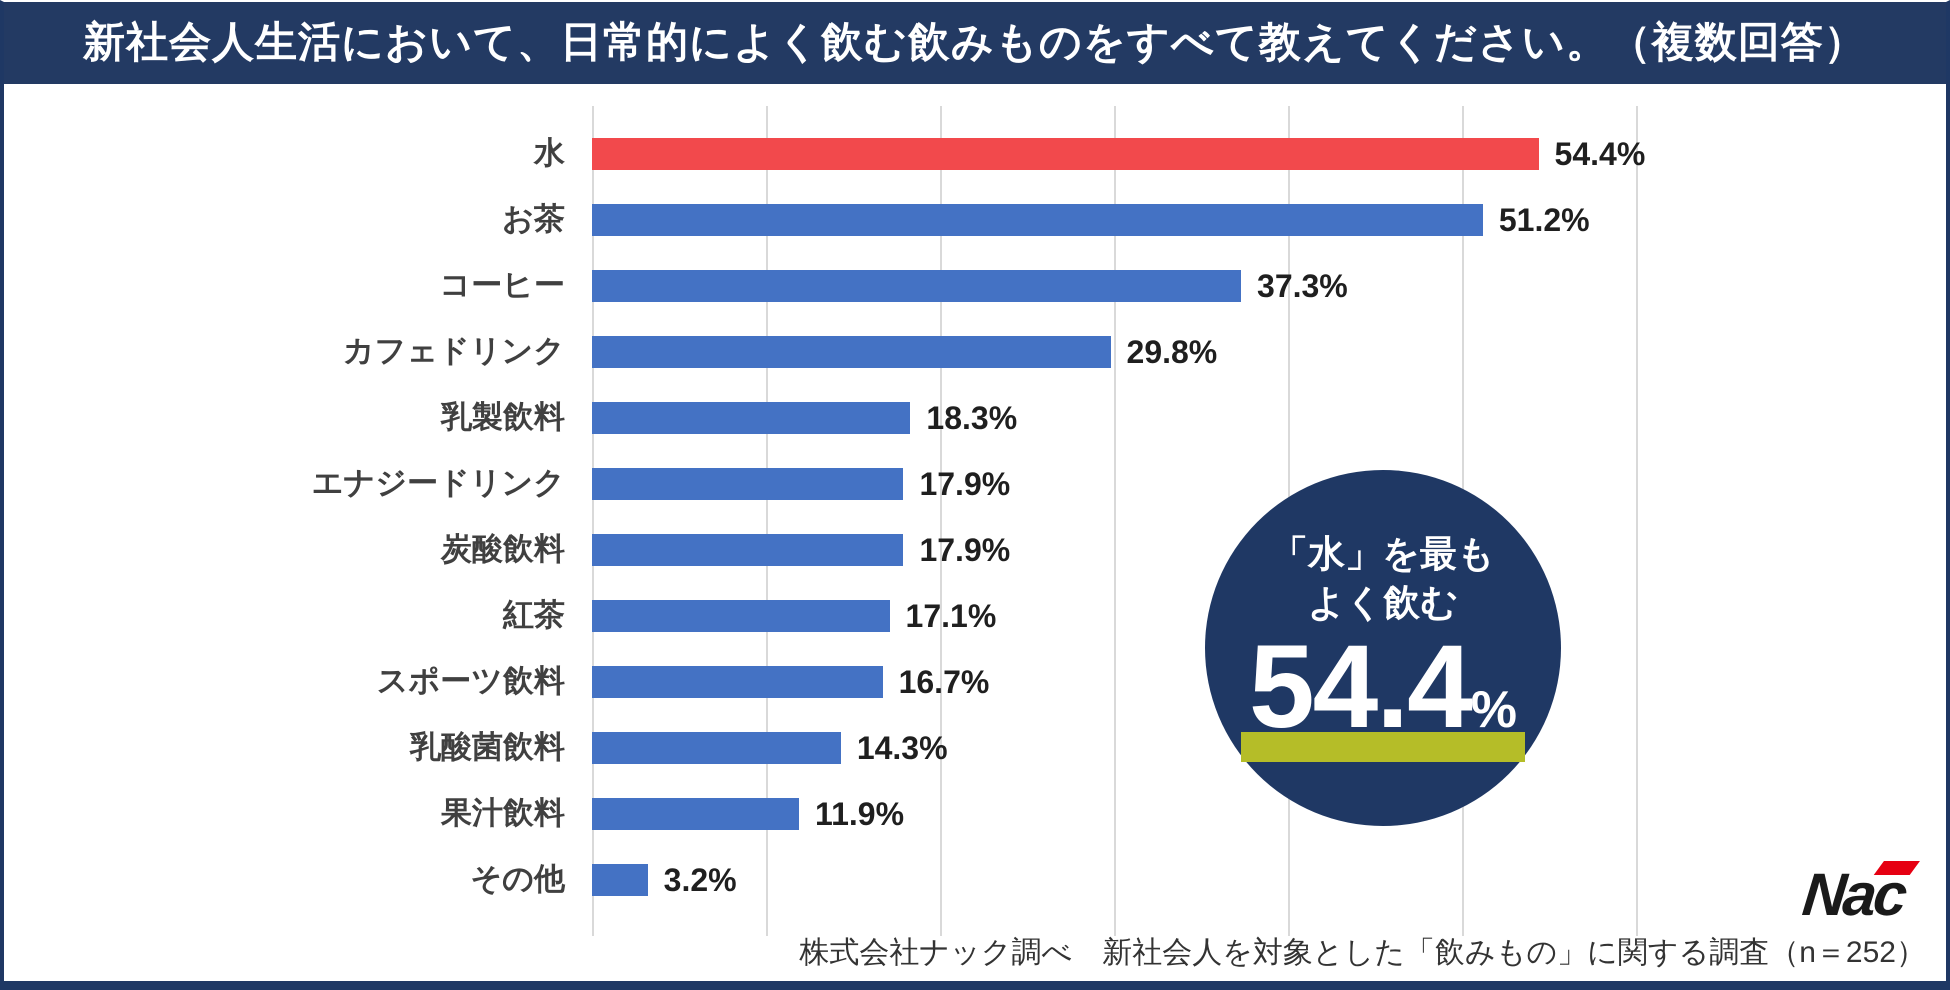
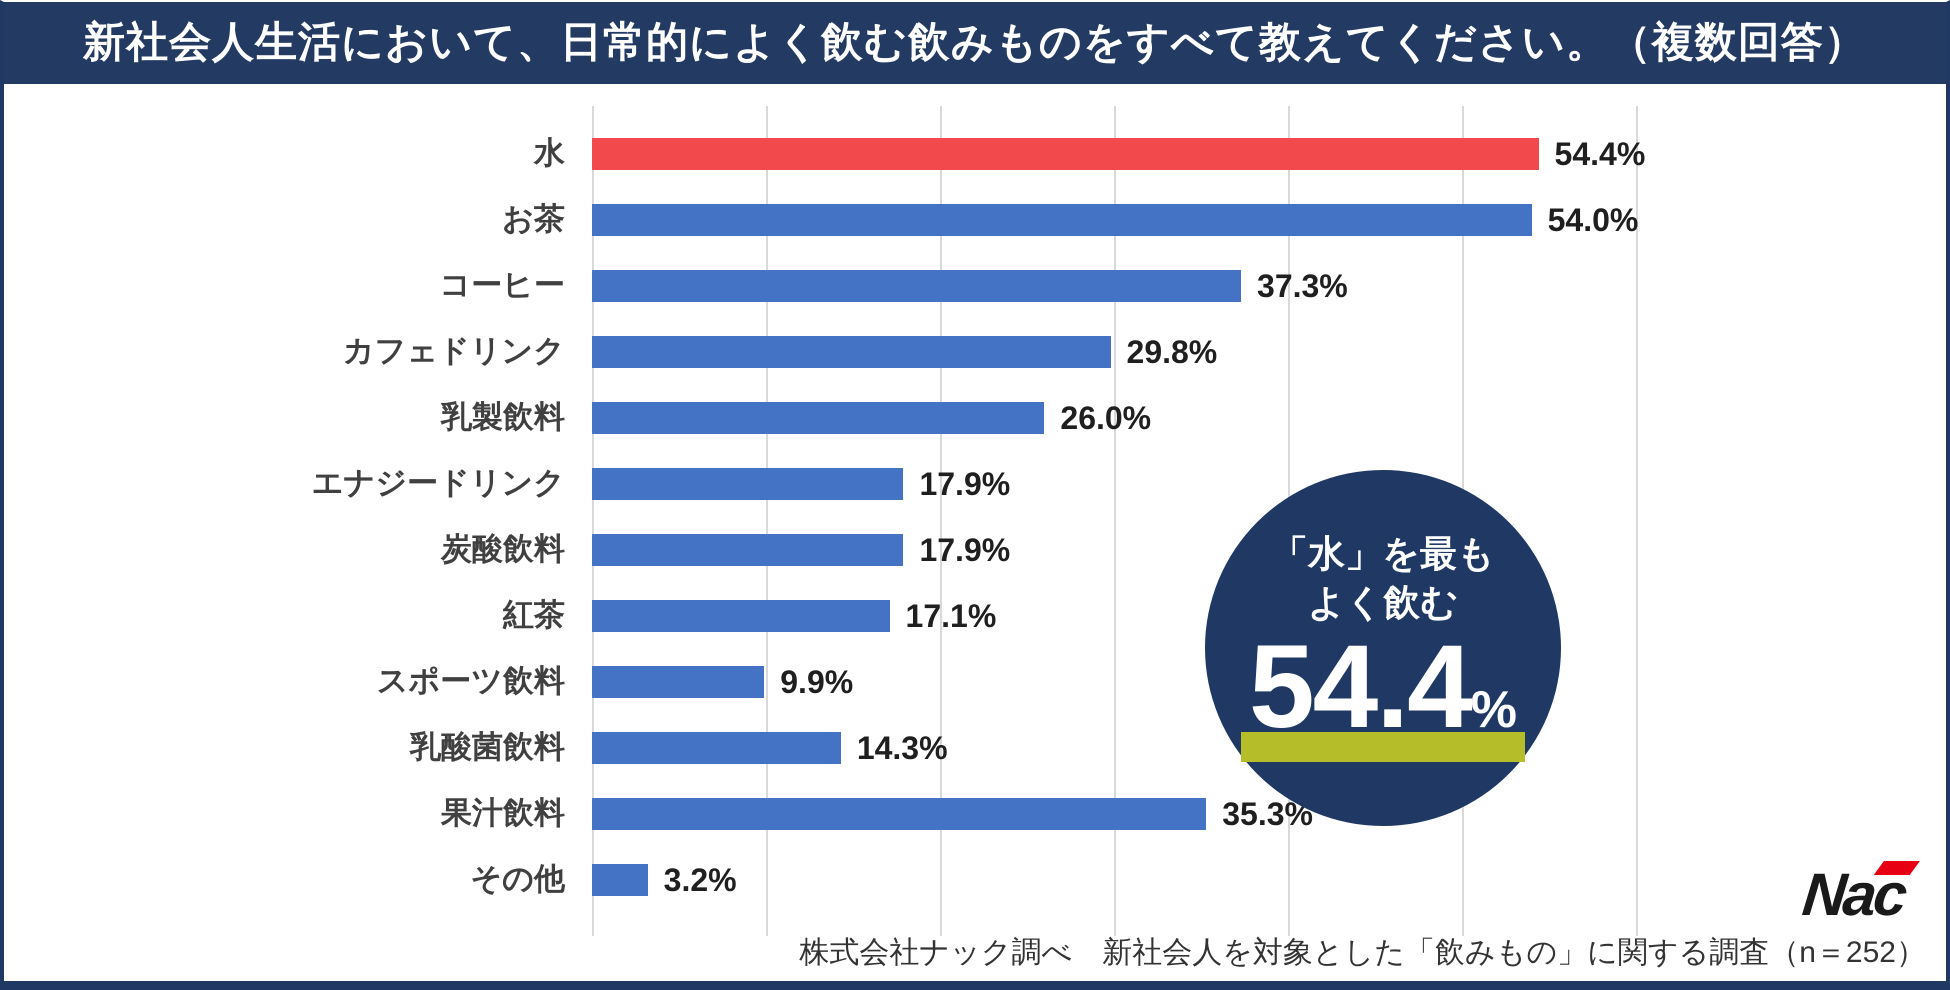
お茶: 51.2% -> 54.0%
乳製飲料: 18.3% -> 26.0%
スポーツ飲料: 16.7% -> 9.9%
果汁飲料: 11.9% -> 35.3%
